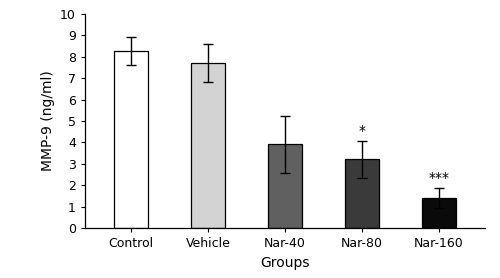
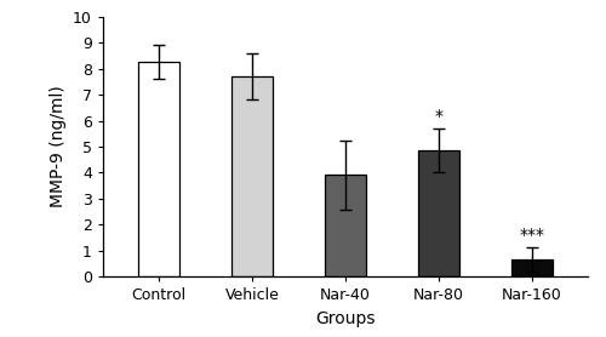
Nar-80: 3.20 -> 4.85
Nar-160: 1.40 -> 0.65
